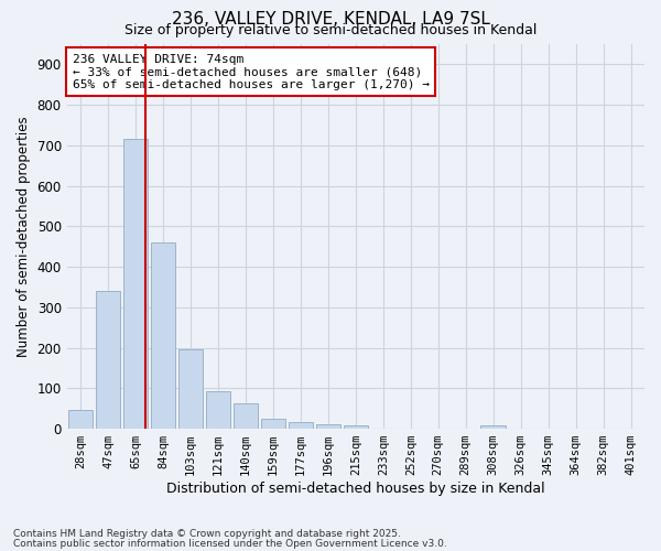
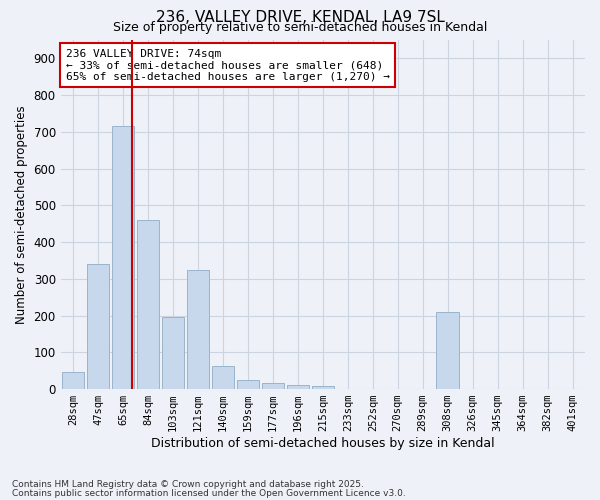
121sqm: 92 -> 325
308sqm: 8 -> 210
